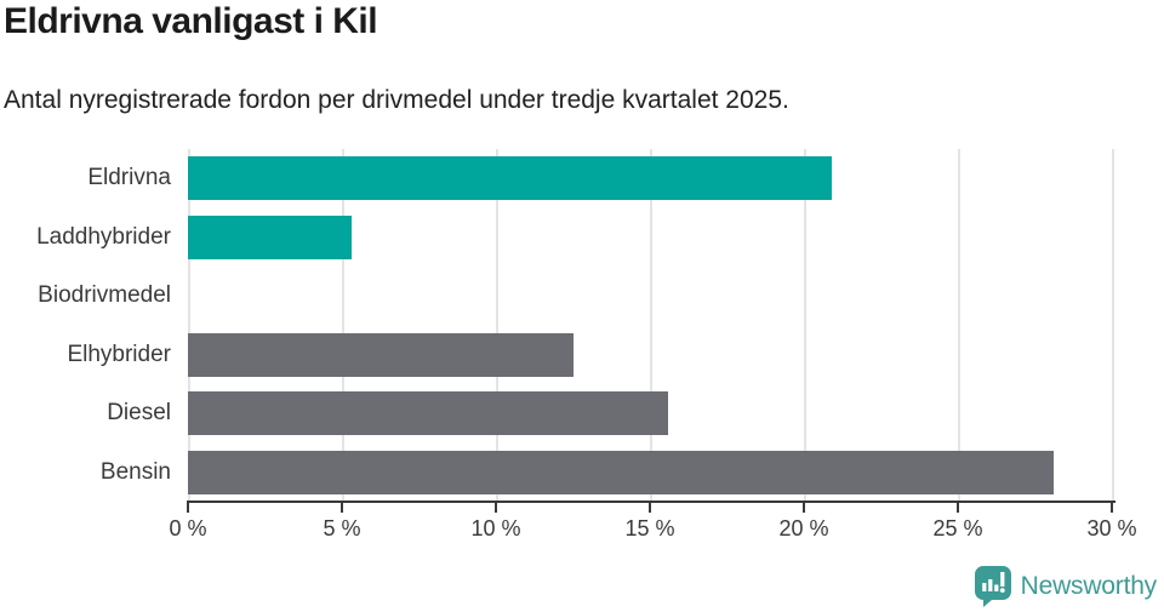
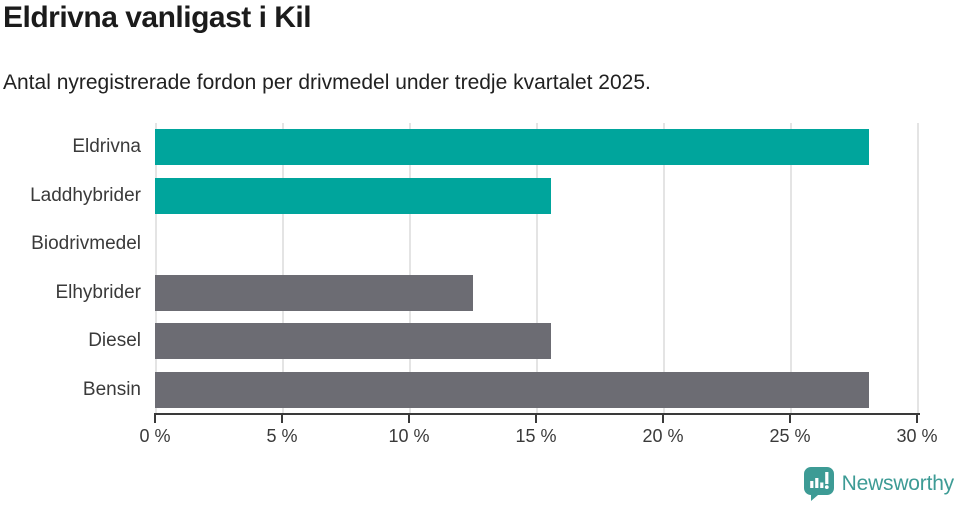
Eldrivna: 20.9% -> 28.1%
Laddhybrider: 5.3% -> 15.6%
